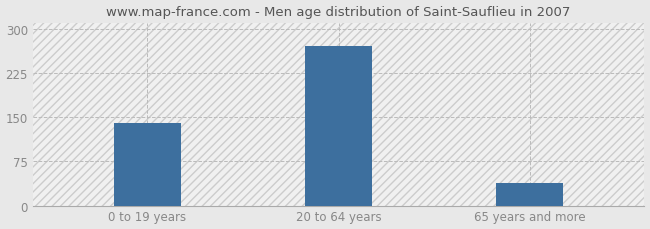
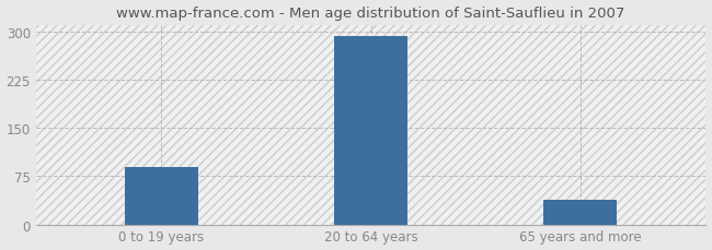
0 to 19 years: 140 -> 90
20 to 64 years: 270 -> 293
